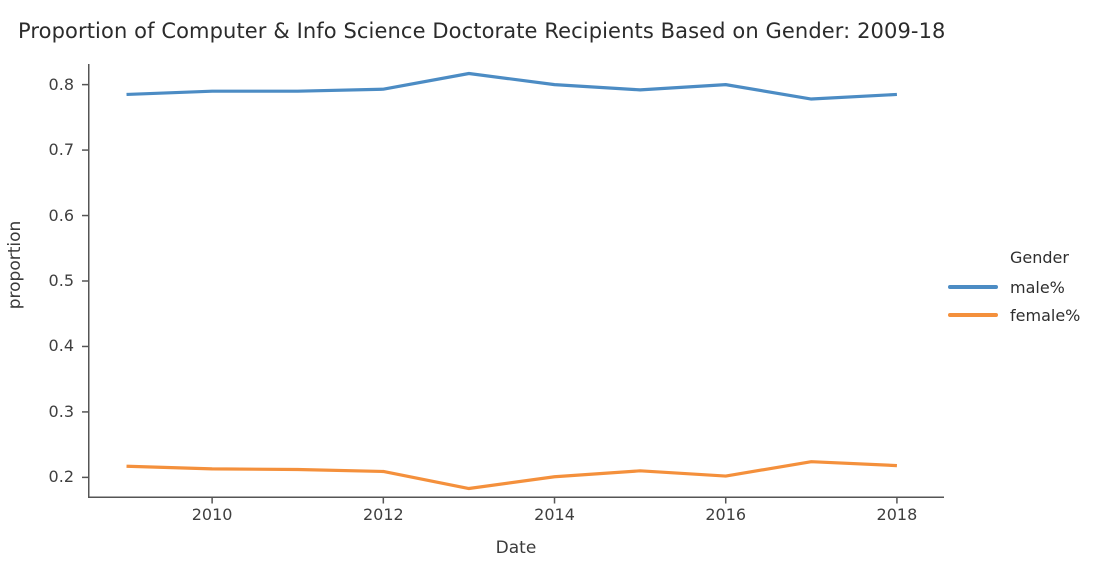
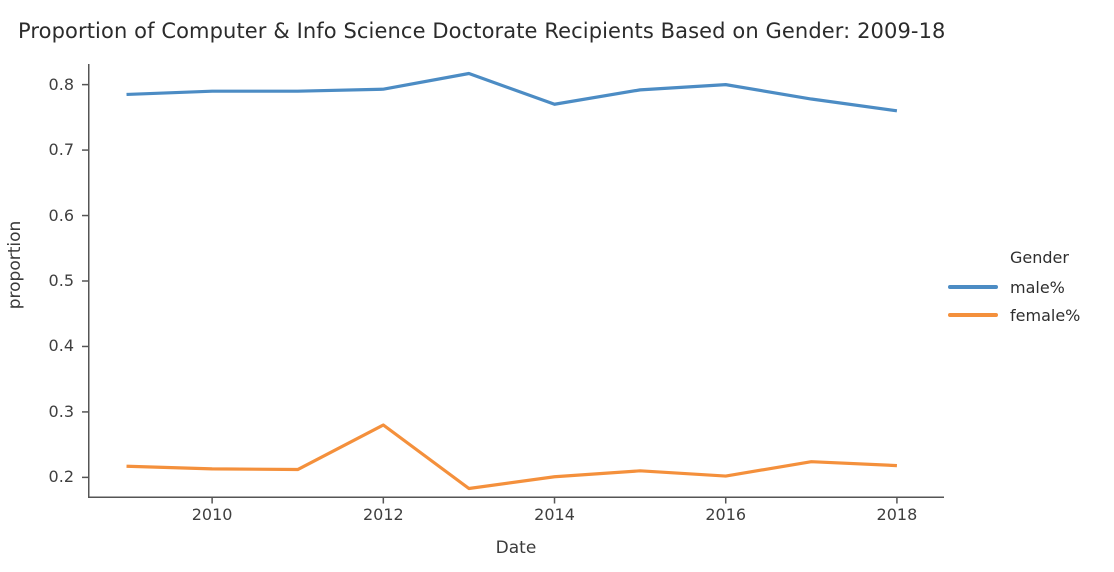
female%/2012: 0.21 -> 0.28
male%/2014: 0.80 -> 0.77
male%/2018: 0.79 -> 0.76
